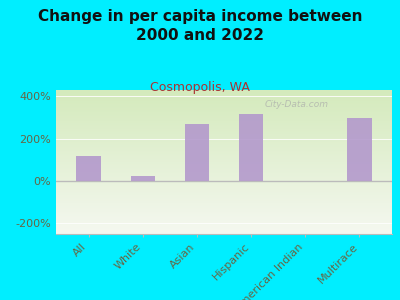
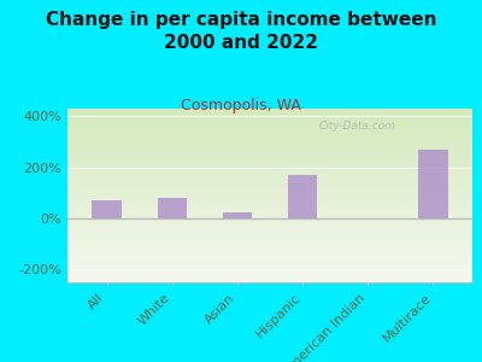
All: 120% -> 70%
White: 25% -> 80%
Asian: 270% -> 25%
Hispanic: 315% -> 170%
Multirace: 300% -> 270%
